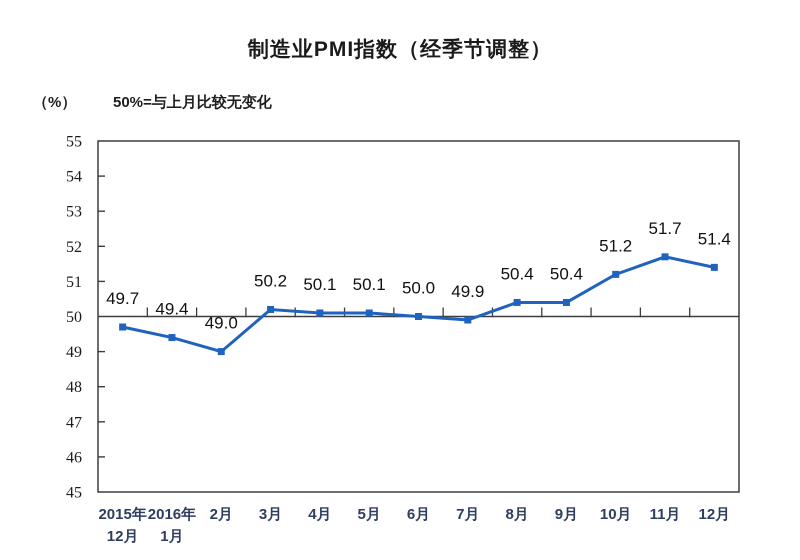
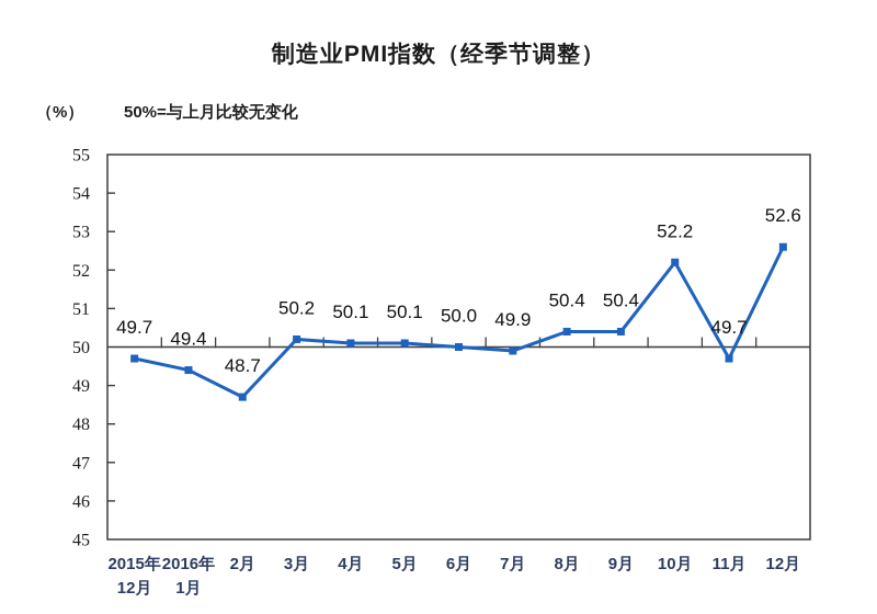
2月: 49.0 -> 48.7
10月: 51.2 -> 52.2
11月: 51.7 -> 49.7
12月: 51.4 -> 52.6
